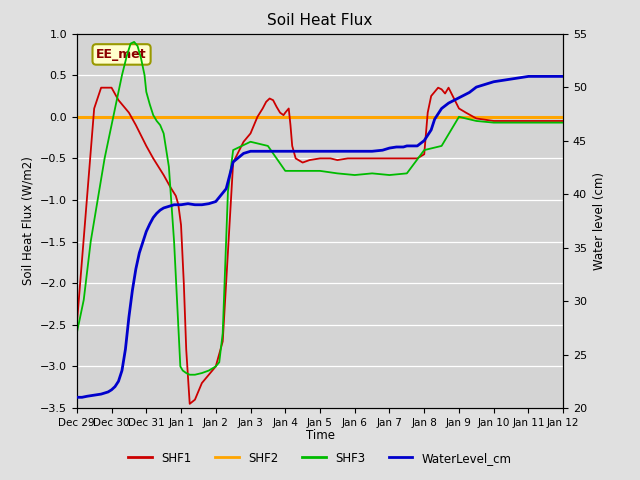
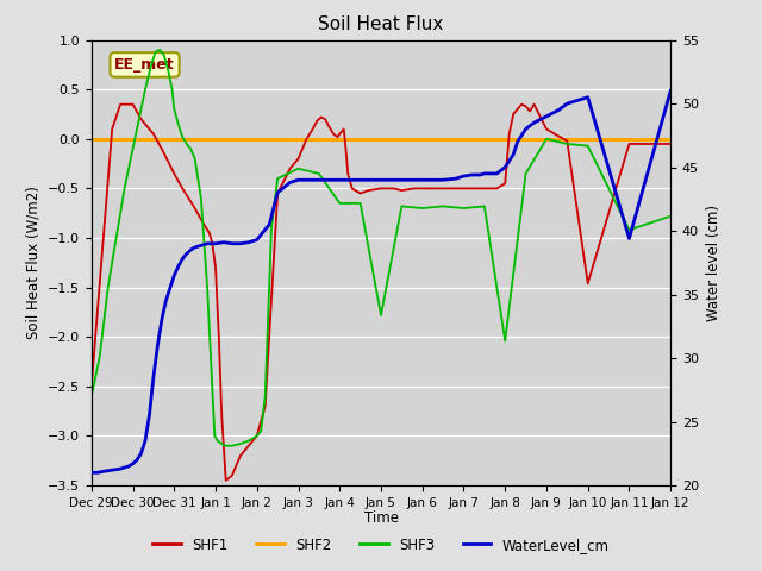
SHF3/Jan 5: -0.65 -> -1.78
SHF3/Jan 8: -0.40 -> -2.04
SHF1/Jan 10: -0.05 -> -1.46
SHF3/Jan 11: -0.07 -> -0.92
WaterLevel_cm/Jan 11: 51.0 -> 39.4
SHF3/Jan 12: -0.07 -> -0.78
